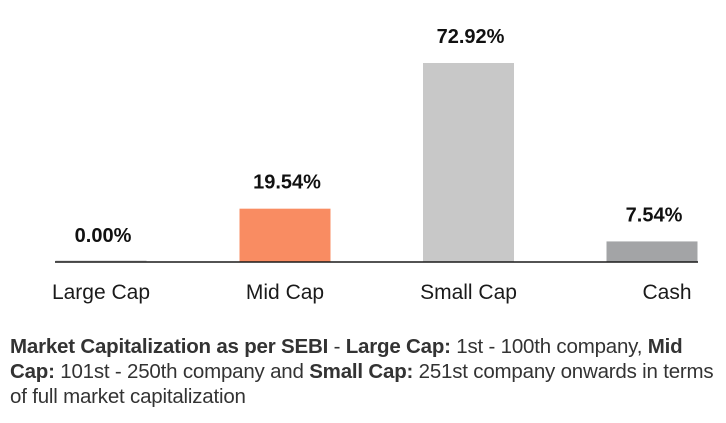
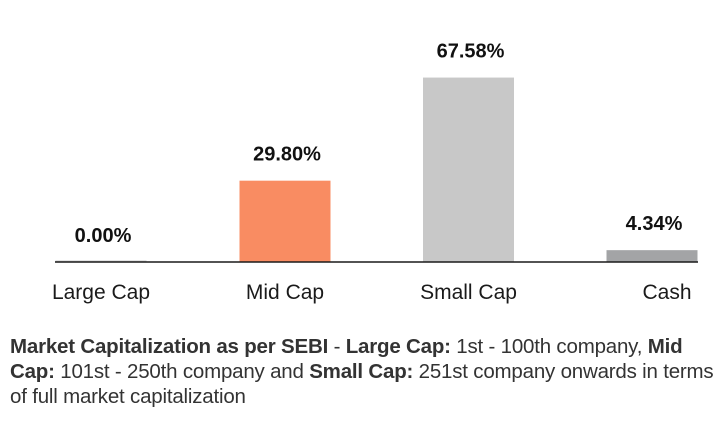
Mid Cap: 19.54% -> 29.80%
Small Cap: 72.92% -> 67.58%
Cash: 7.54% -> 4.34%
